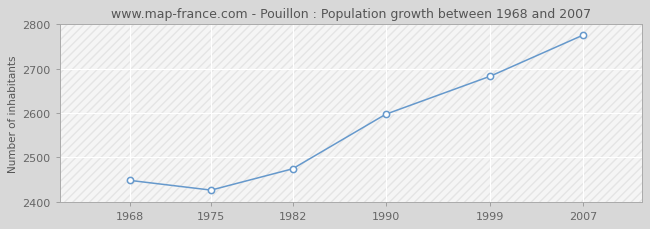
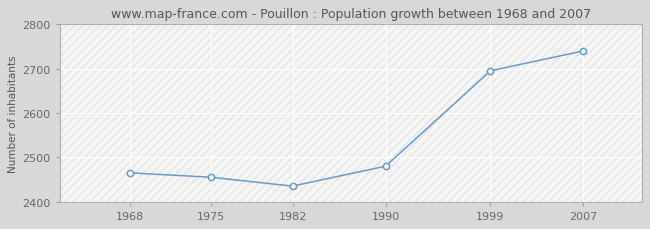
1968: 2448 -> 2465
1975: 2426 -> 2455
1982: 2474 -> 2435
1990: 2597 -> 2480
1999: 2683 -> 2695
2007: 2776 -> 2740
